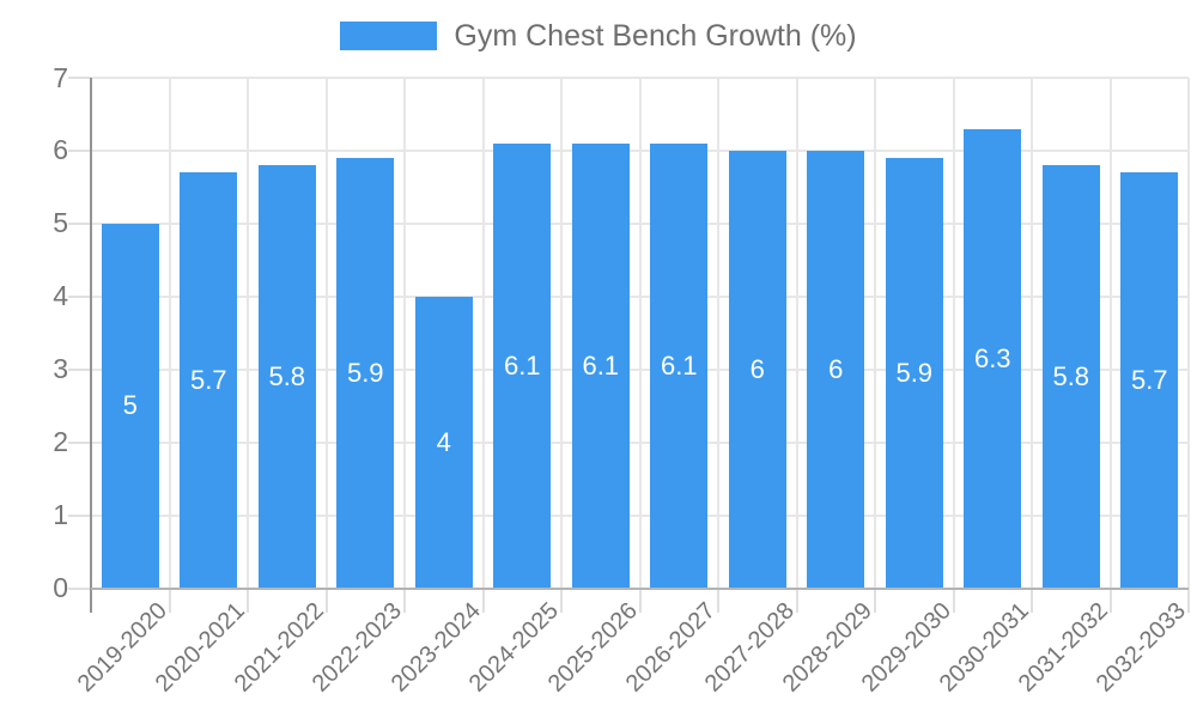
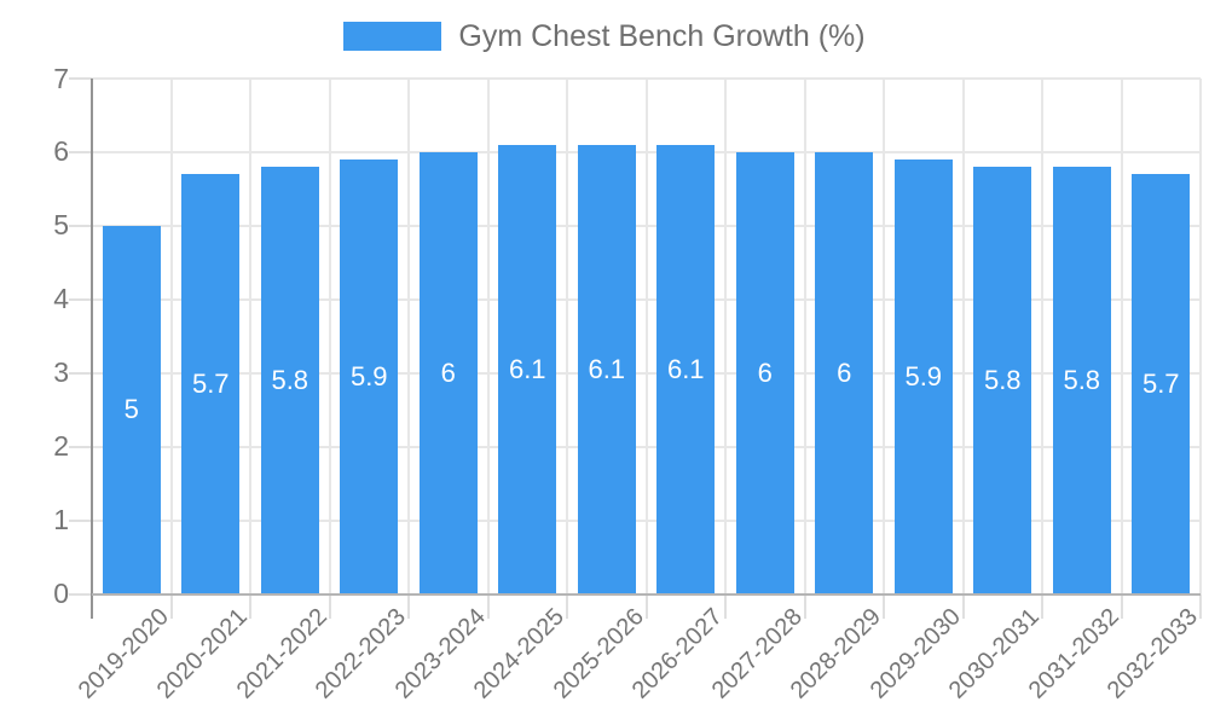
2023-2024: 4 -> 6
2030-2031: 6.3 -> 5.8
